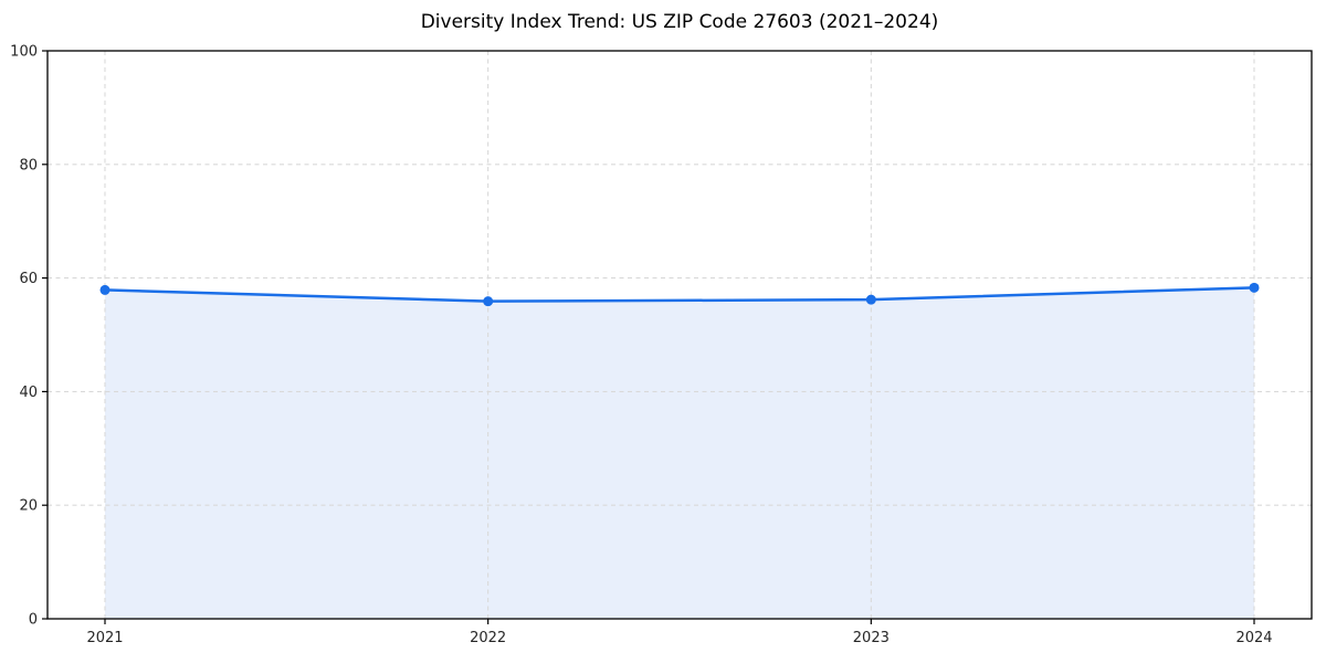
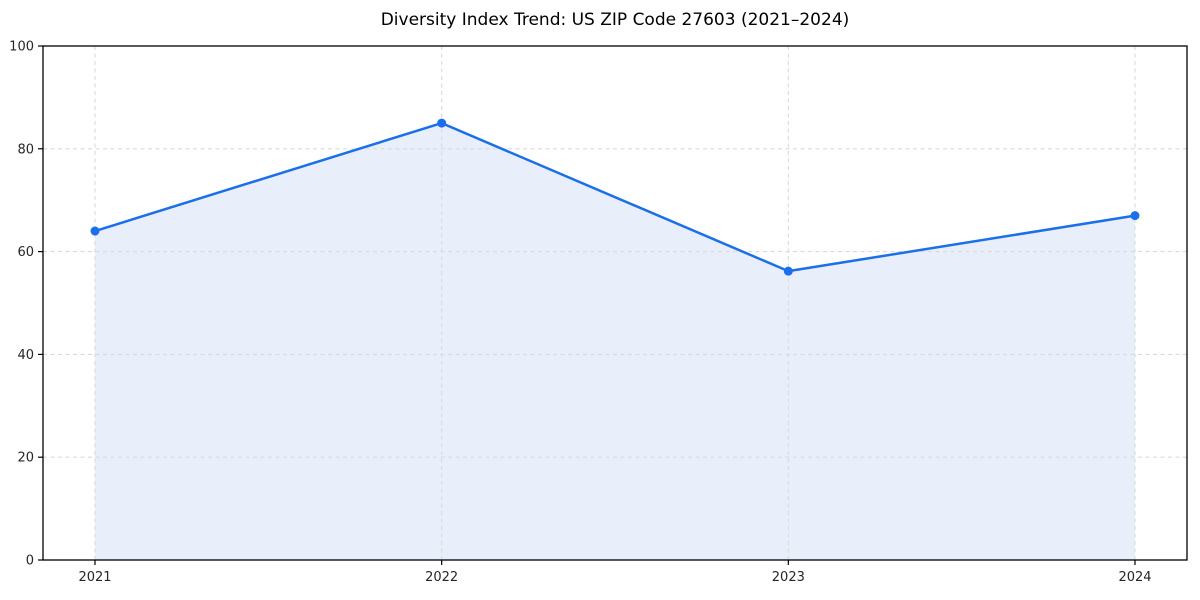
2021: 58 -> 64
2022: 56 -> 85
2024: 58 -> 67
